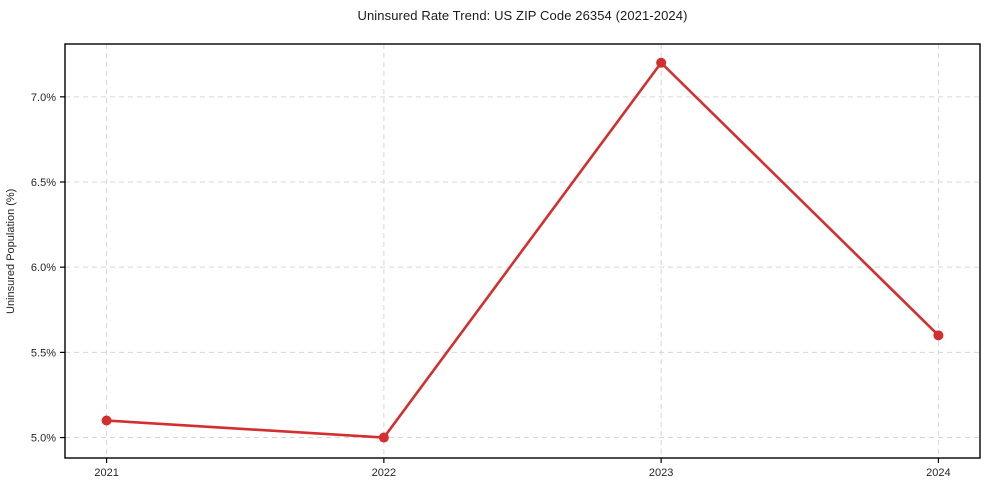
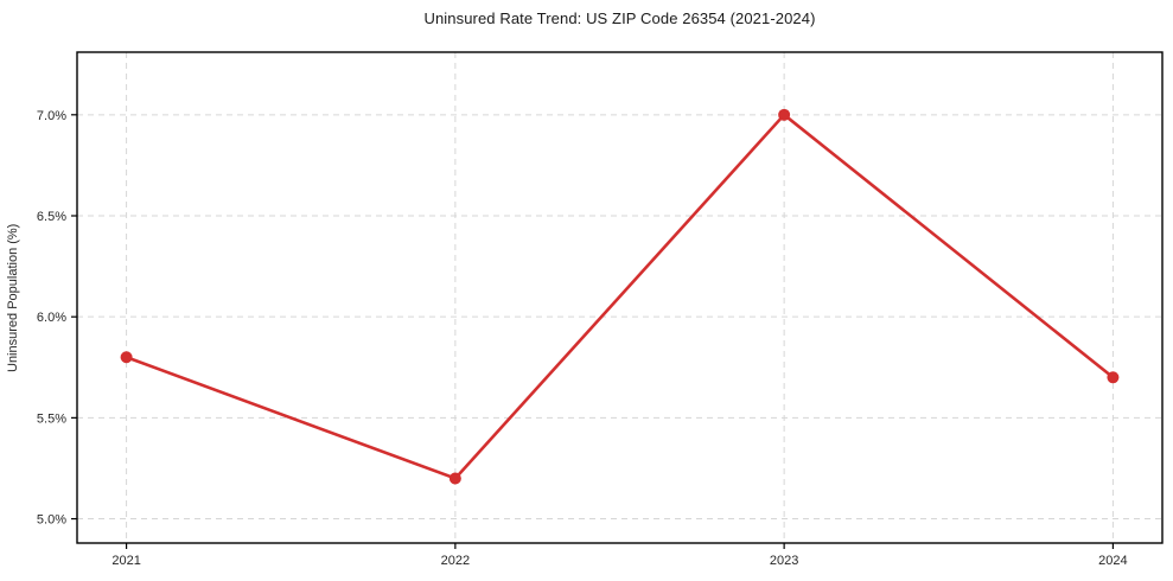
2021: 5.1% -> 5.8%
2022: 5.0% -> 5.2%
2023: 7.2% -> 7.0%
2024: 5.6% -> 5.7%
